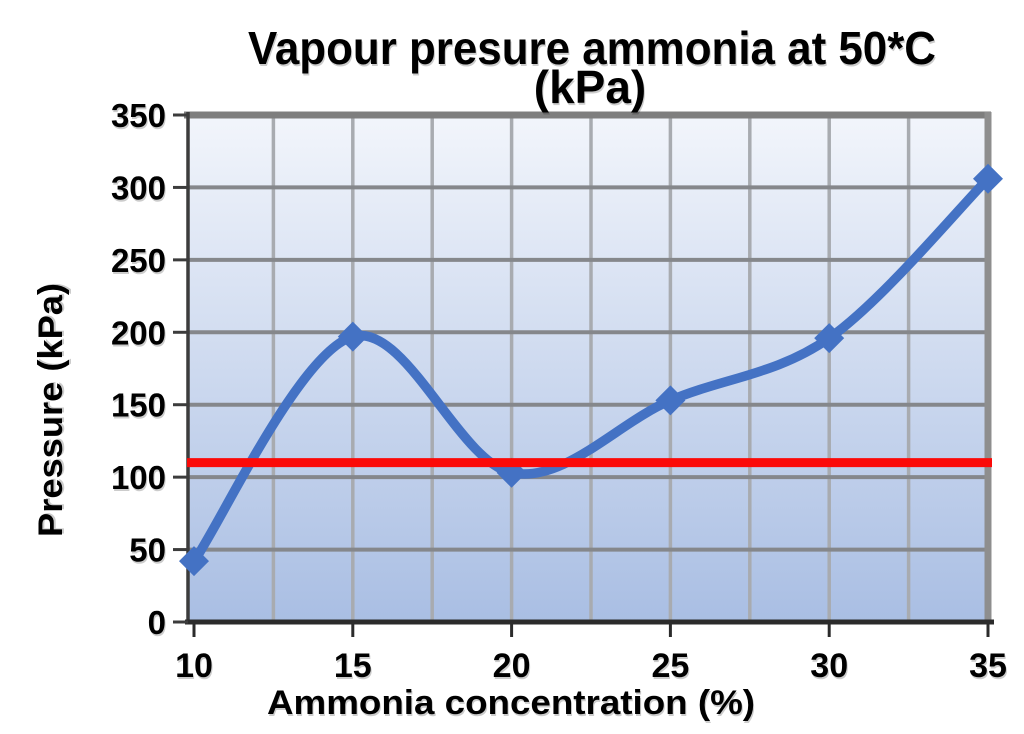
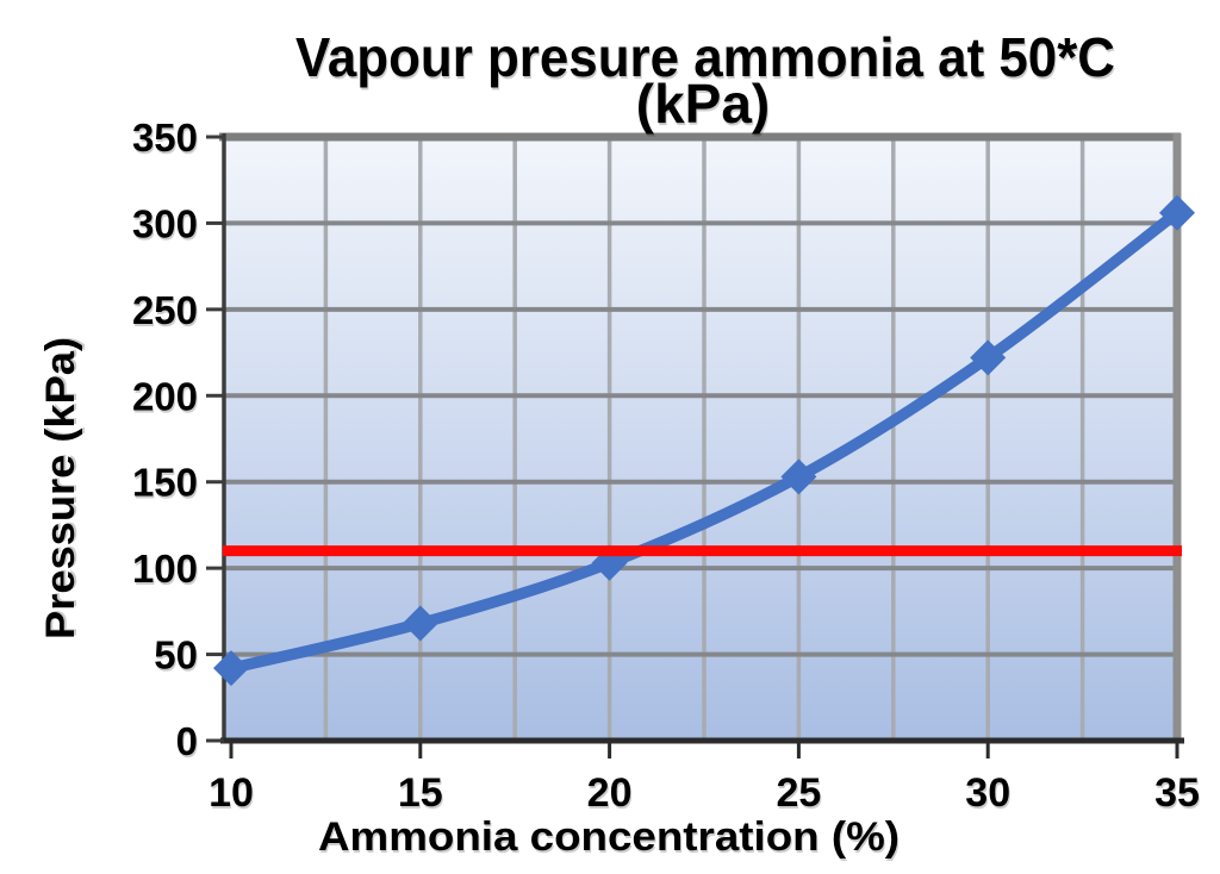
15: 197 -> 68
30: 196 -> 222
